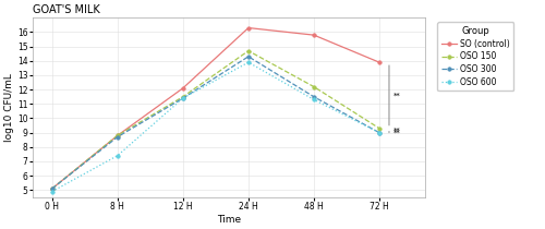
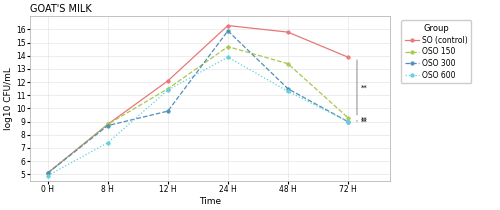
OSO 300/12 H: 11.4 -> 9.8
OSO 300/24 H: 14.3 -> 15.9
OSO 150/48 H: 12.2 -> 13.4
